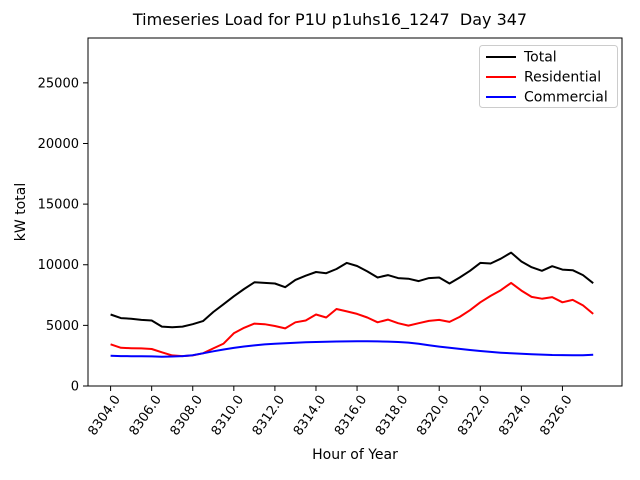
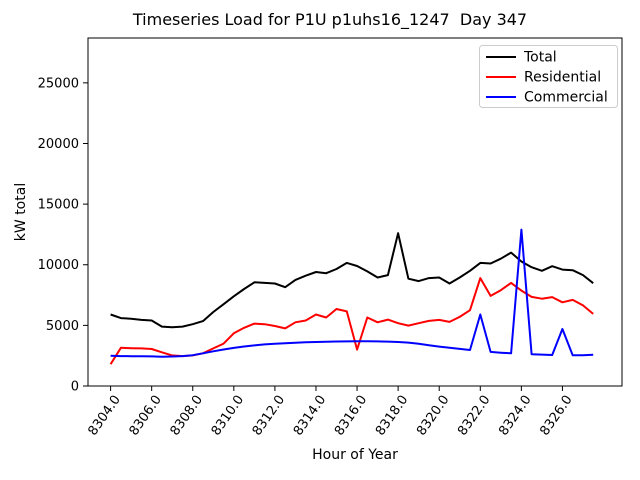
Residential/8304.0: 3400 -> 1800
Residential/8316.0: 6000 -> 3000
Total/8318.0: 8900 -> 12600
Residential/8322.0: 6900 -> 8900
Commercial/8322.0: 2900 -> 5900
Commercial/8324.0: 2700 -> 12900
Commercial/8326.0: 2500 -> 4700
